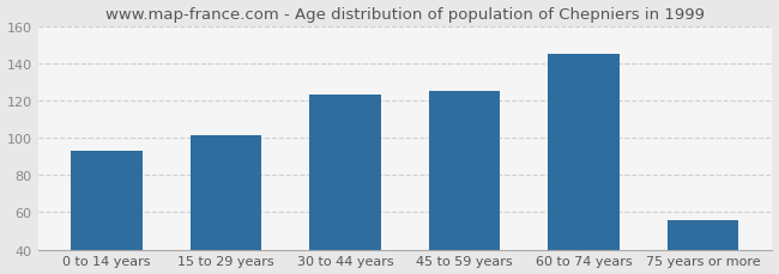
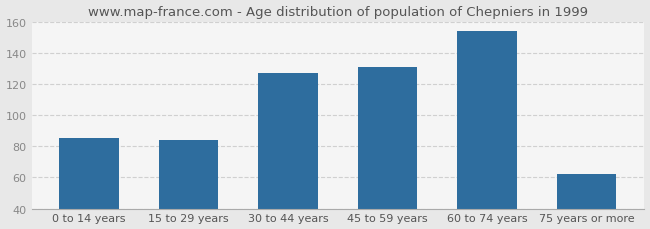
0 to 14 years: 93 -> 85
15 to 29 years: 101 -> 84
30 to 44 years: 123 -> 127
45 to 59 years: 125 -> 131
60 to 74 years: 145 -> 154
75 years or more: 56 -> 62
